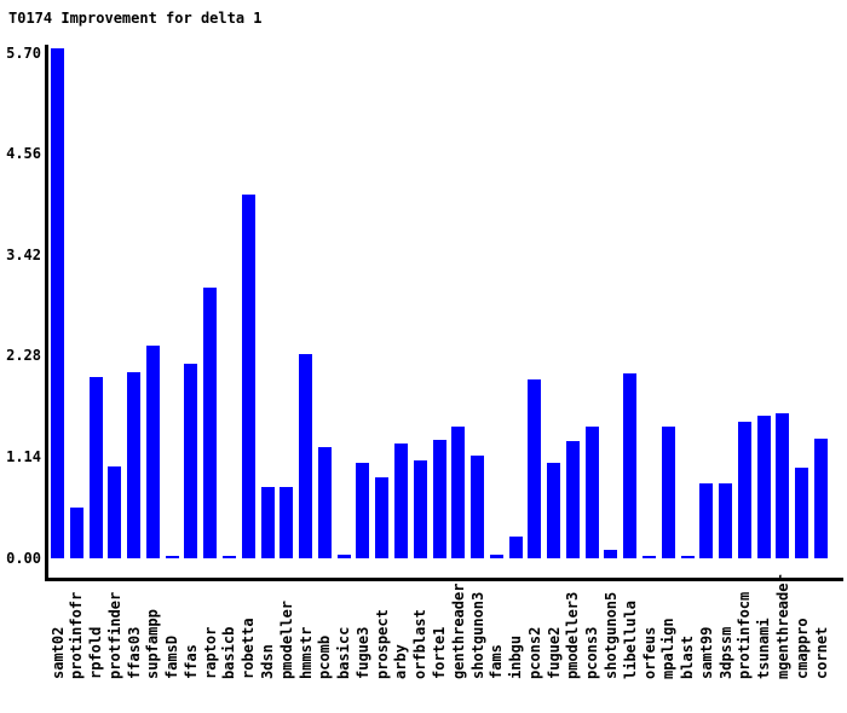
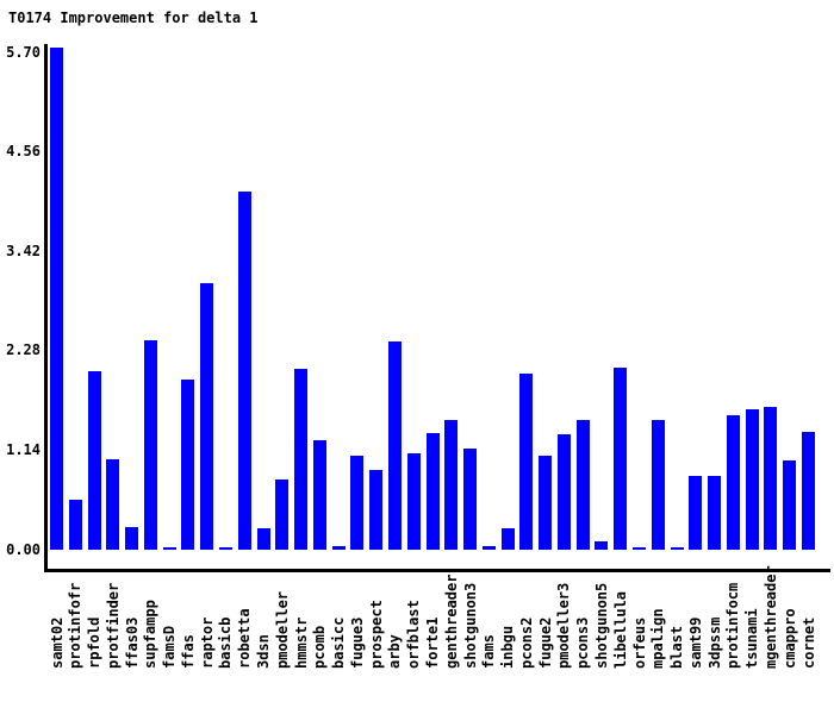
ffas03: 2.1 -> 0.3
ffas: 2.2 -> 1.9
3dsn: 0.8 -> 0.2
hmmstr: 2.3 -> 2.1
arby: 1.3 -> 2.4
